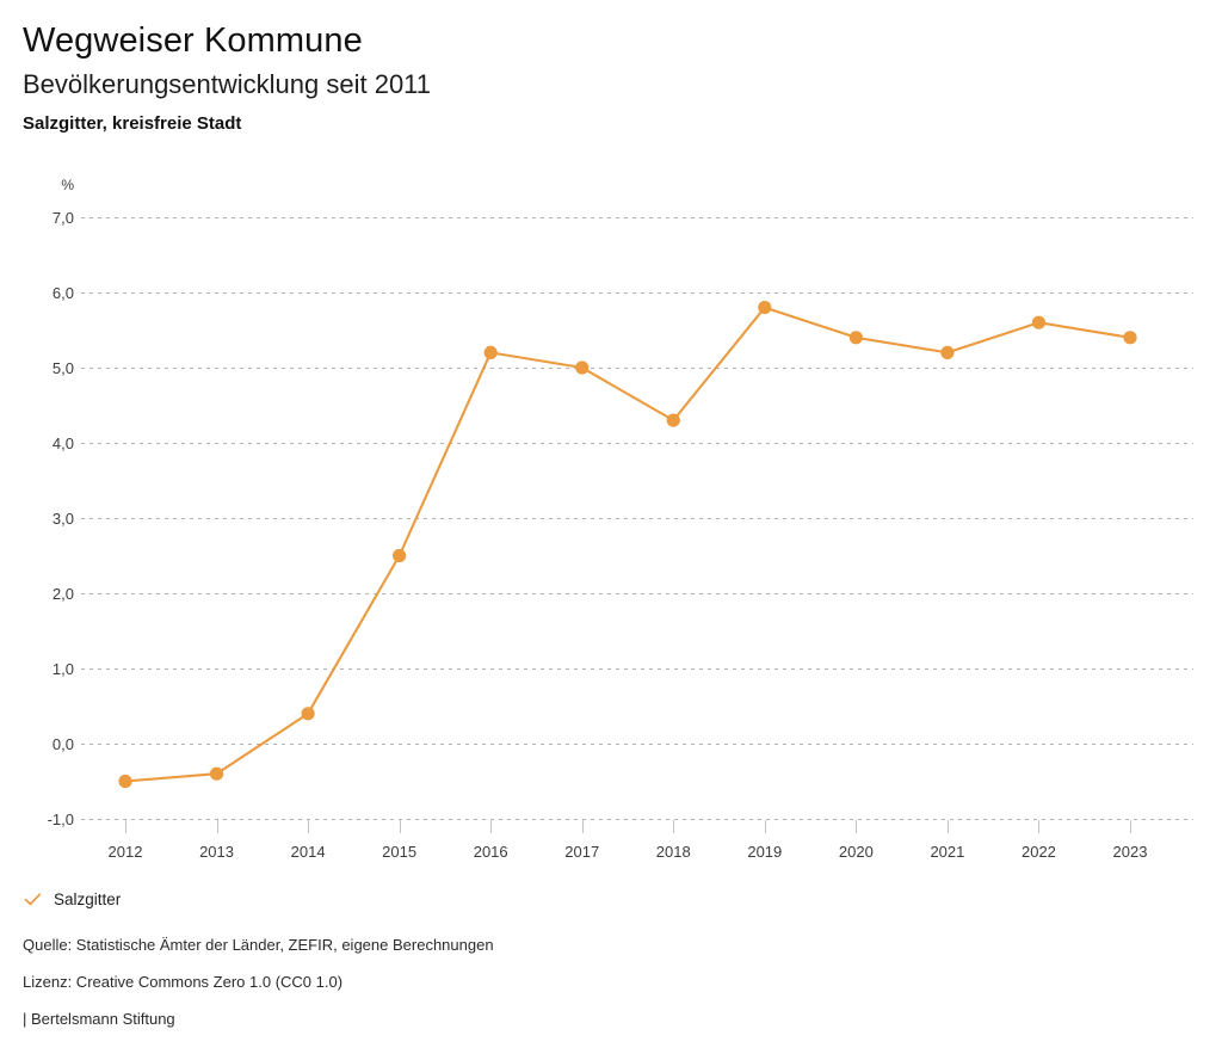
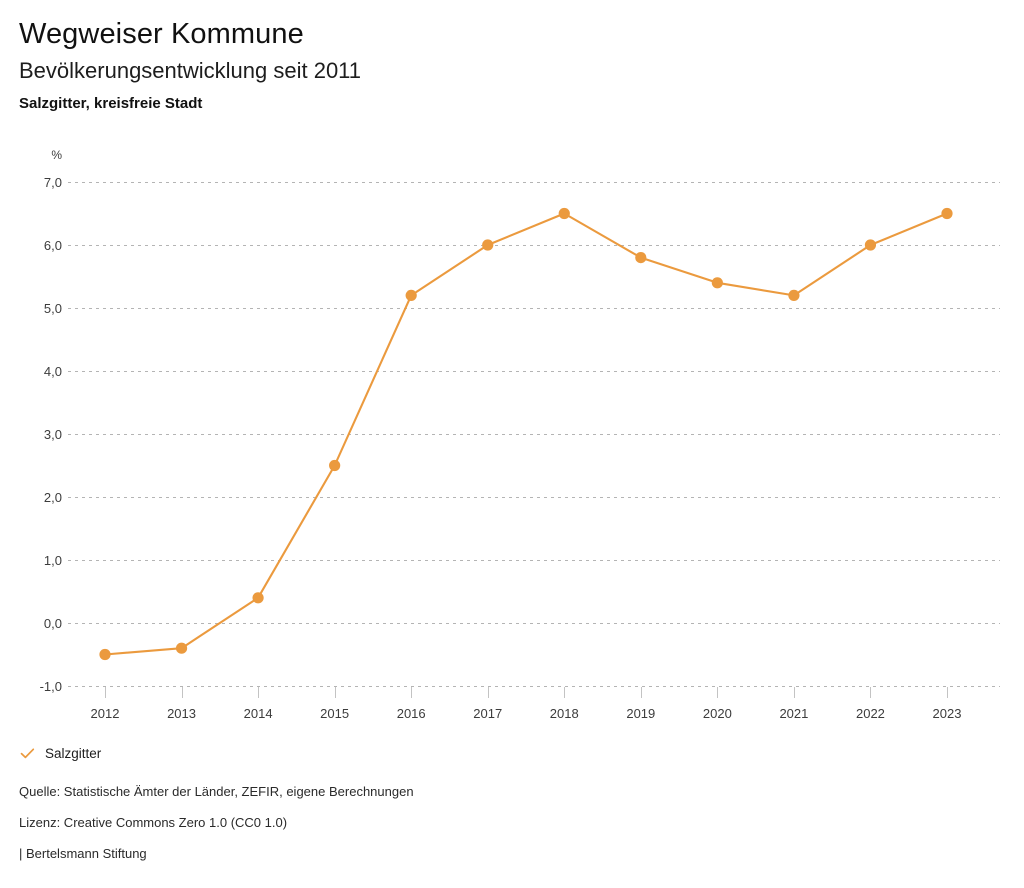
2017: 5,0 -> 6,0
2018: 4,3 -> 6,5
2022: 5,6 -> 6,0
2023: 5,4 -> 6,5
